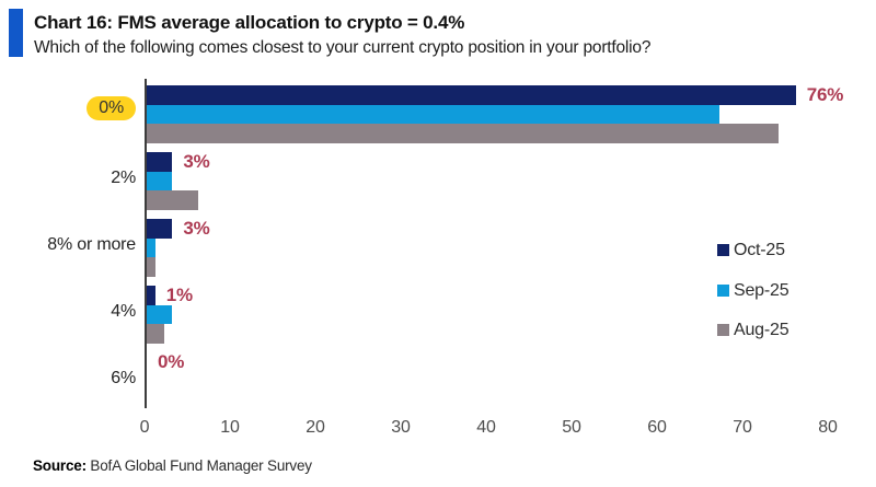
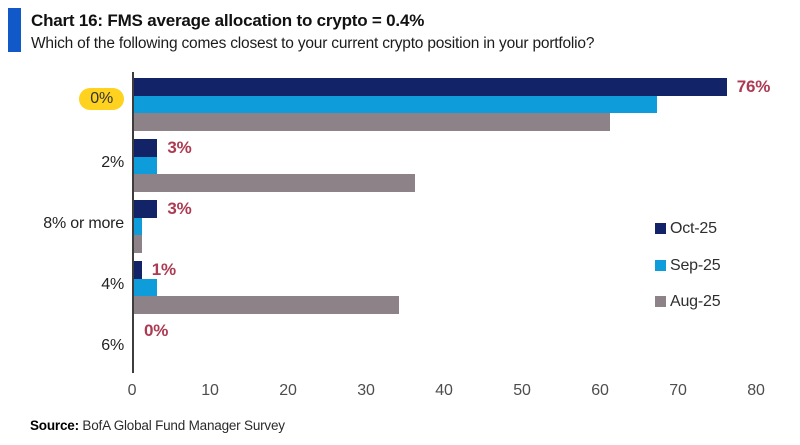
Aug-25/0%: 74 -> 61
Aug-25/2%: 6 -> 36
Aug-25/4%: 2 -> 34
